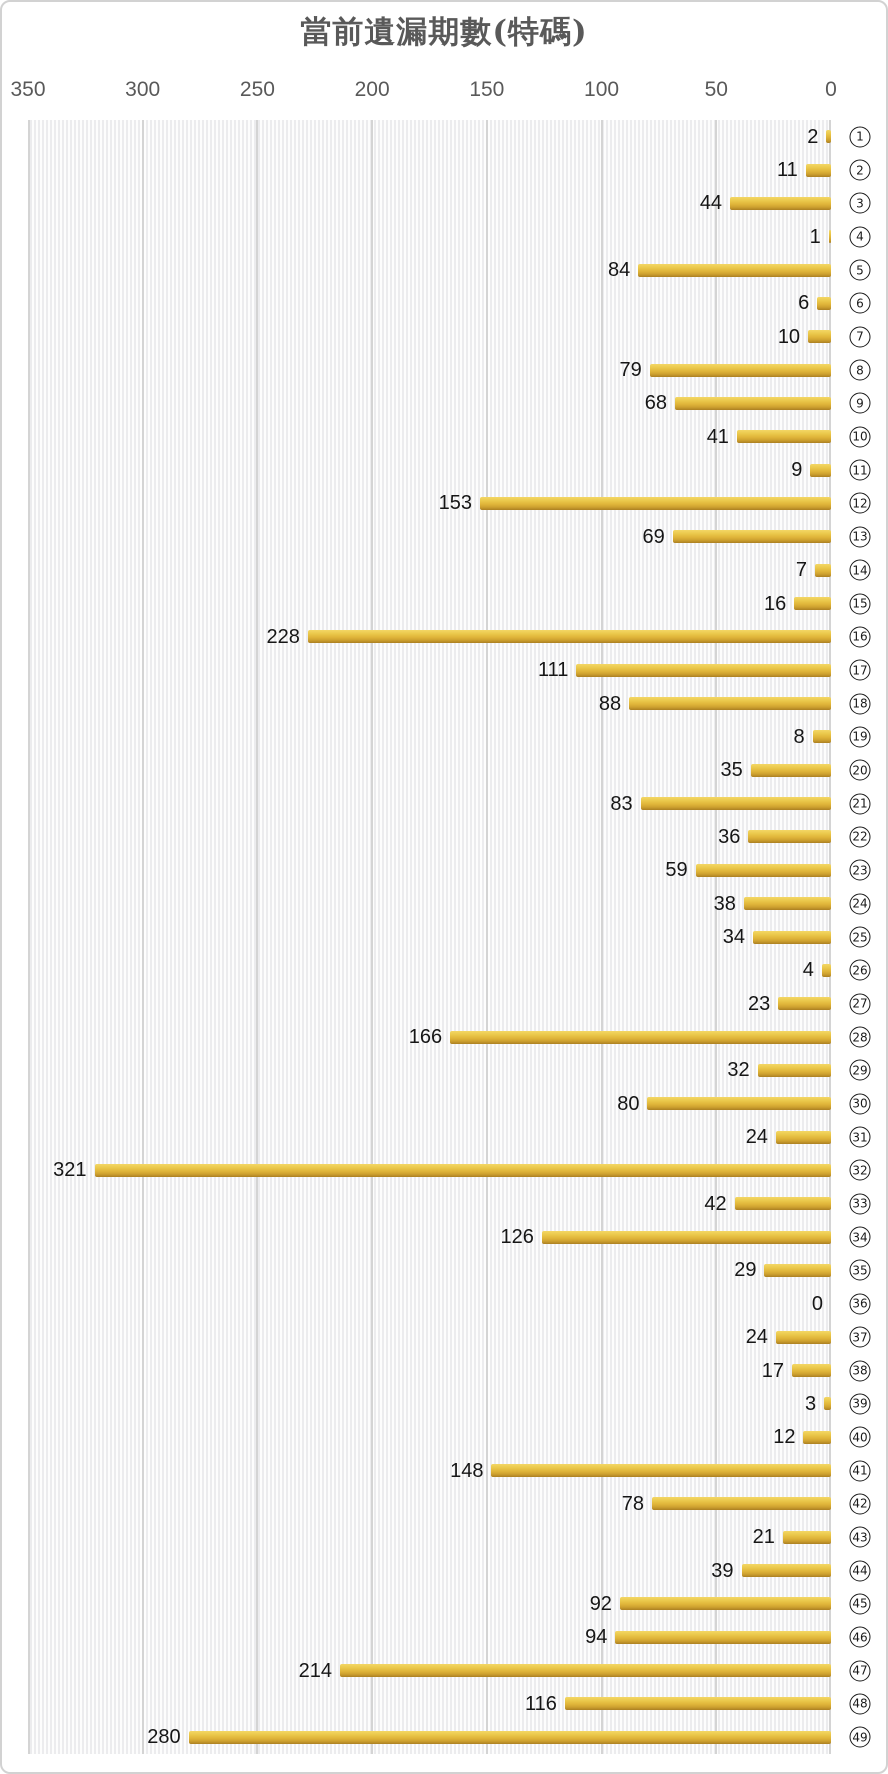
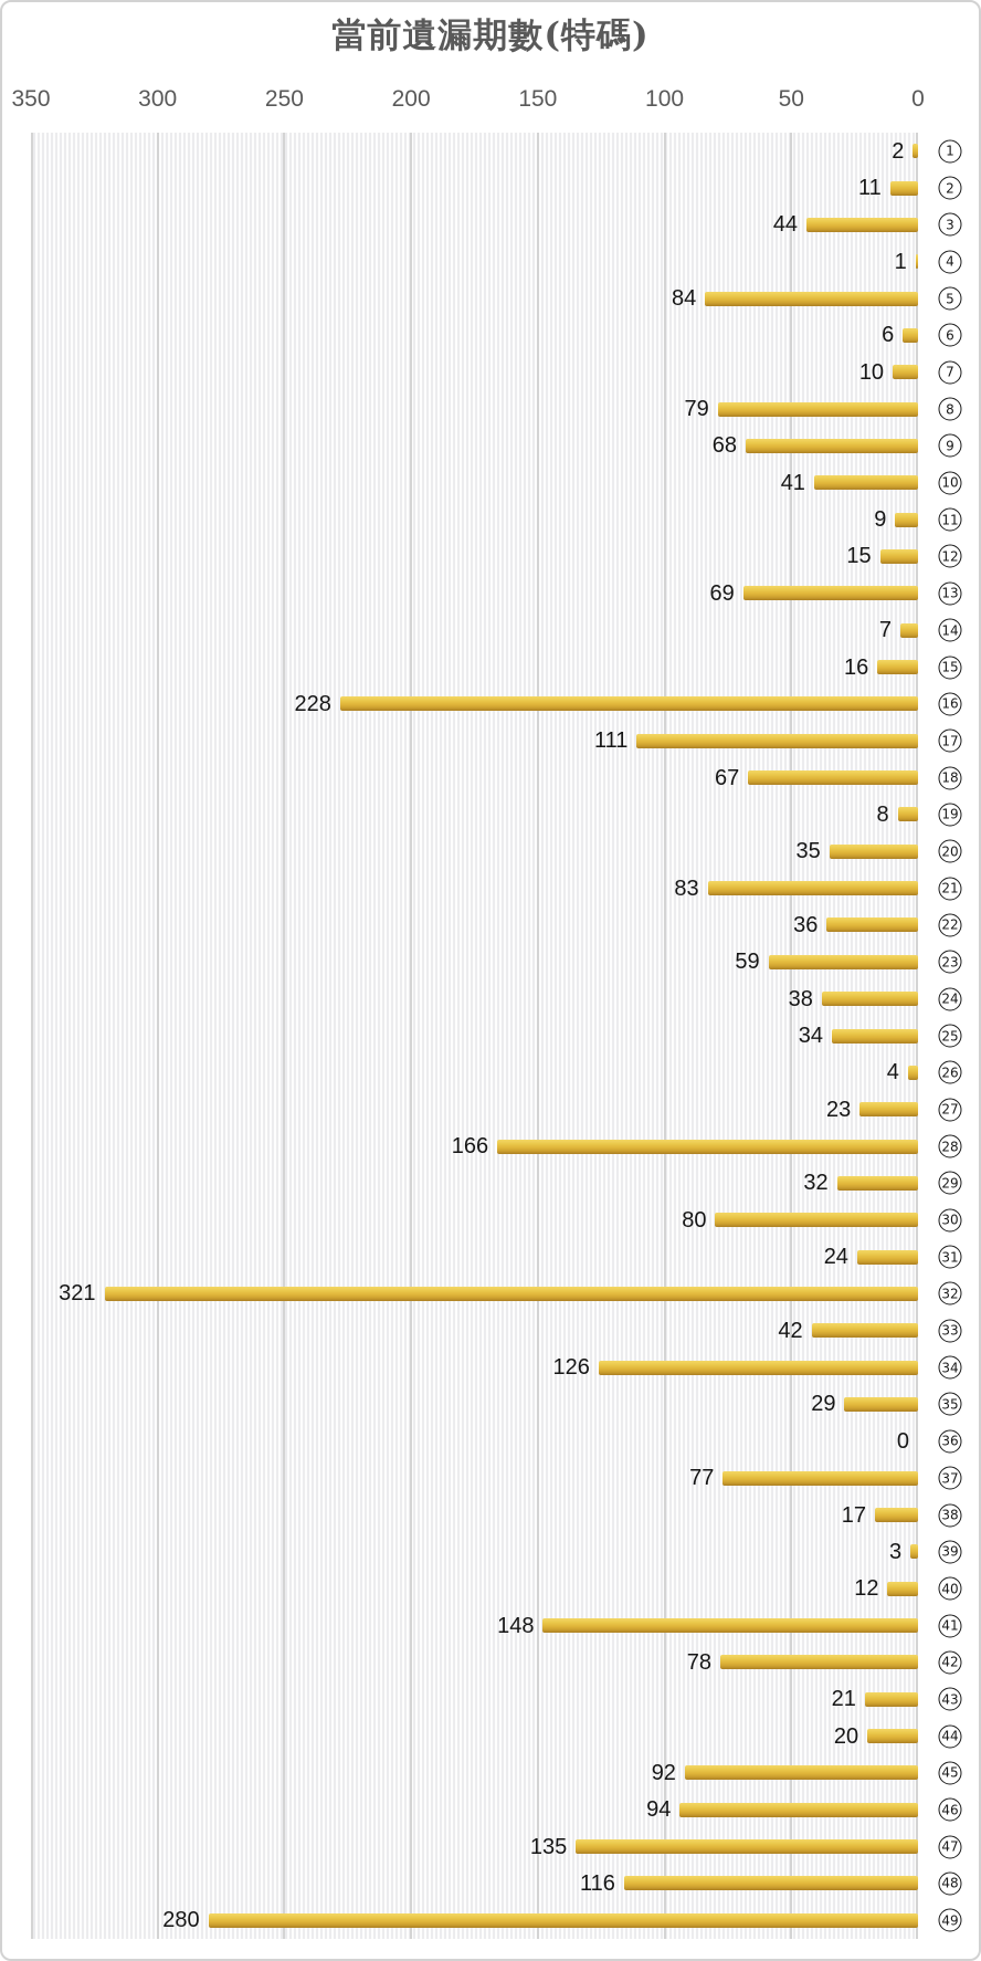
12: 153 -> 15
18: 88 -> 67
37: 24 -> 77
44: 39 -> 20
47: 214 -> 135
